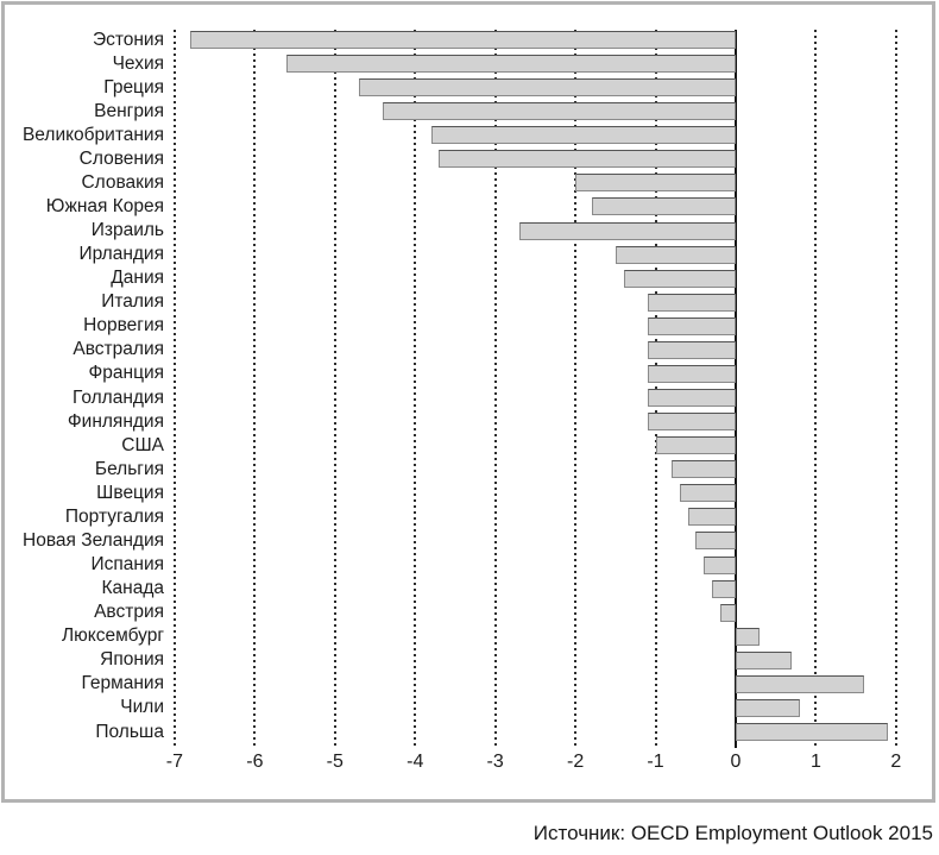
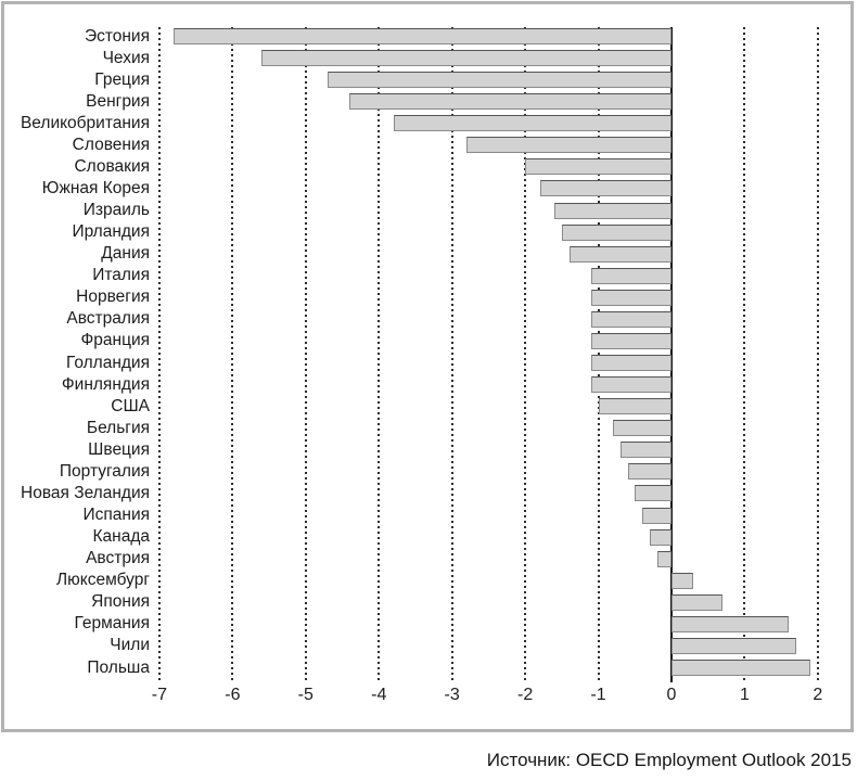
Словения: -3.7 -> -2.8
Израиль: -2.7 -> -1.6
Чили: 0.8 -> 1.7
